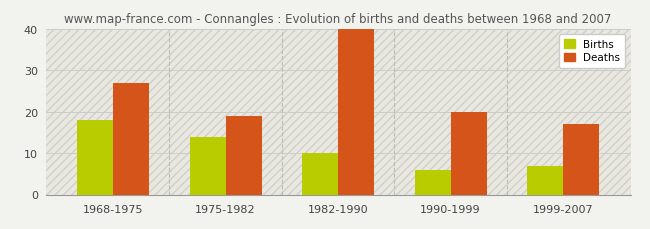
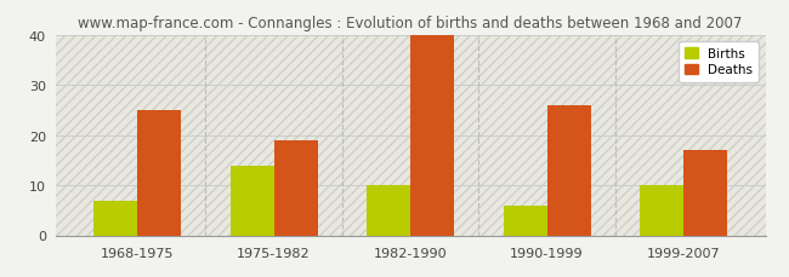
Births/1968-1975: 18 -> 7
Deaths/1968-1975: 27 -> 25
Deaths/1990-1999: 20 -> 26
Births/1999-2007: 7 -> 10
